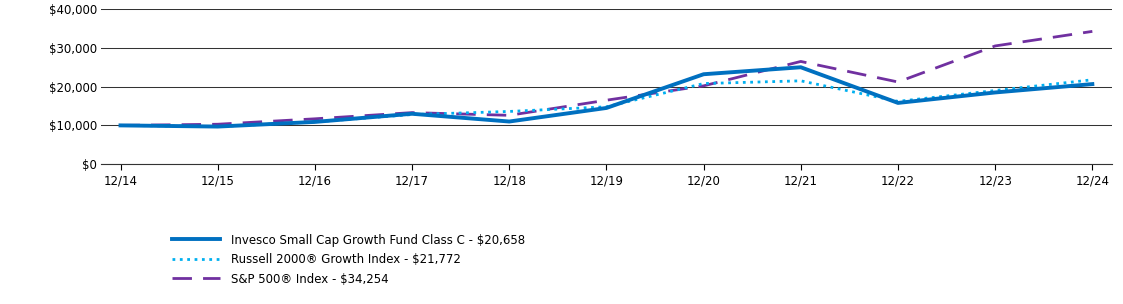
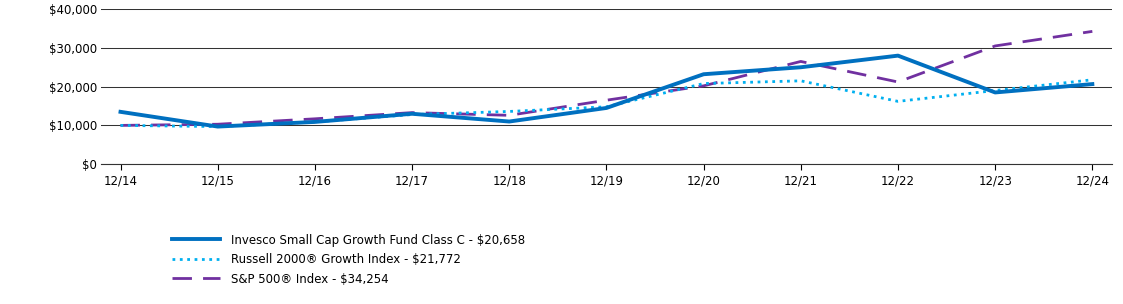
Invesco Small Cap Growth Fund Class C - $20,658/12/14: $10,000 -> $13,500
Invesco Small Cap Growth Fund Class C - $20,658/12/22: $15,800 -> $28,000
